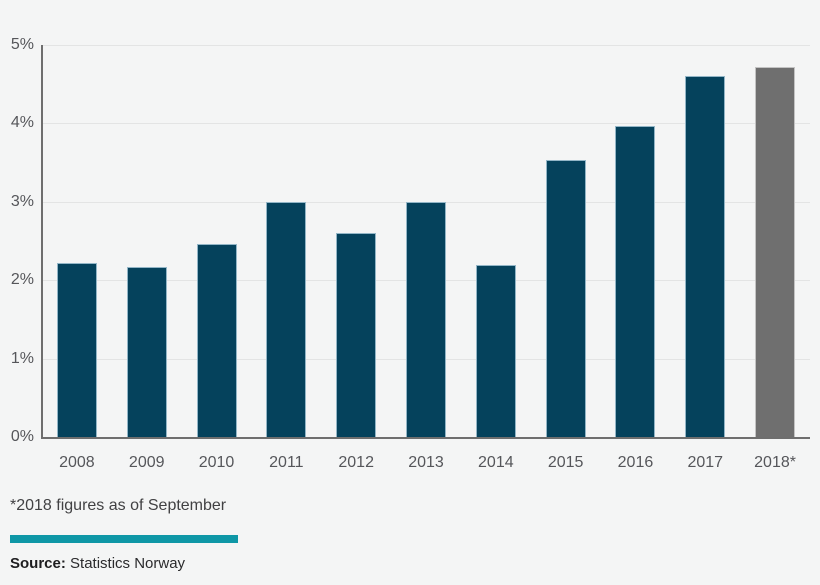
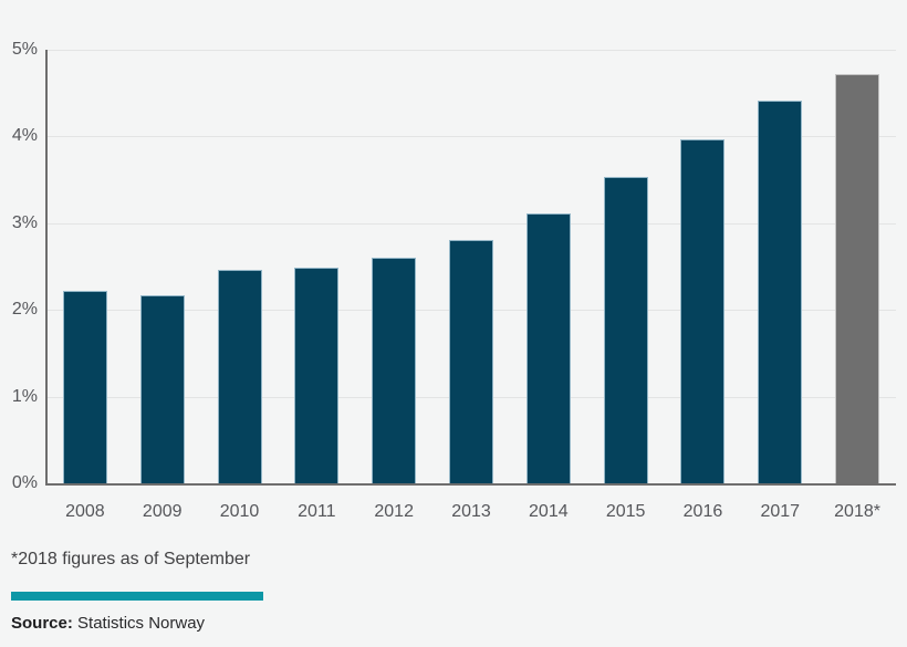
2011: 3.0% -> 2.5%
2013: 3.0% -> 2.8%
2014: 2.2% -> 3.1%
2017: 4.6% -> 4.4%
